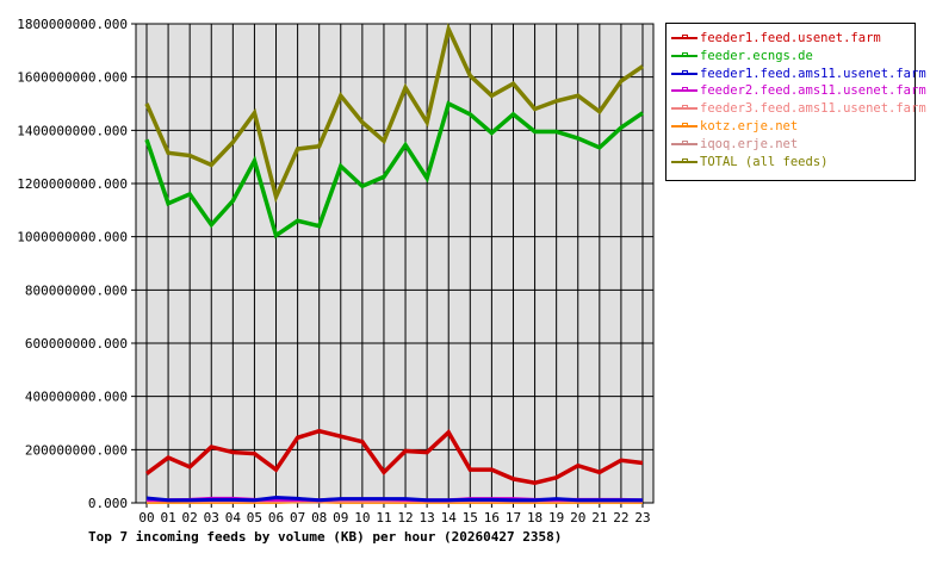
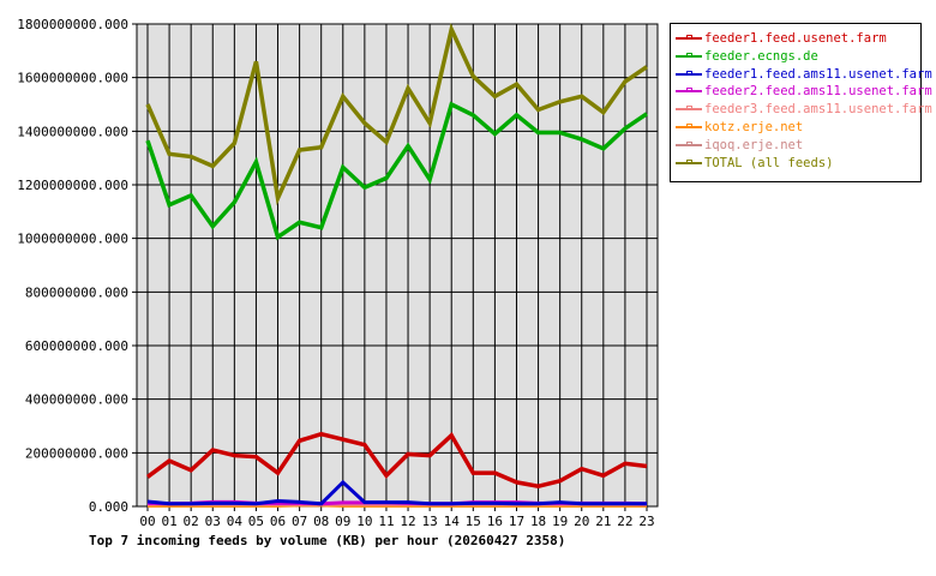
TOTAL (all feeds)/05: 1460000000 -> 1660000000
feeder1.feed.ams11.usenet.farm/09: 20000000 -> 90000000
